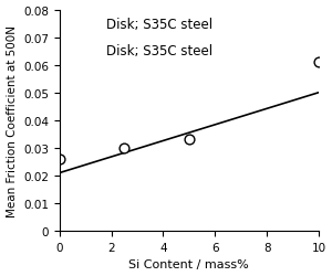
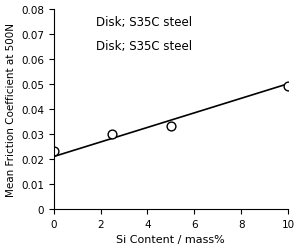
0: 0.026 -> 0.023
10: 0.061 -> 0.049
